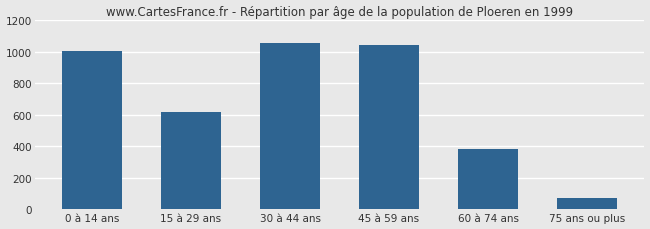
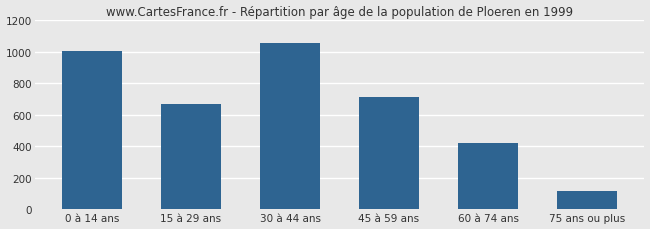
15 à 29 ans: 620 -> 670
45 à 59 ans: 1040 -> 720
60 à 74 ans: 380 -> 420
75 ans ou plus: 70 -> 120
